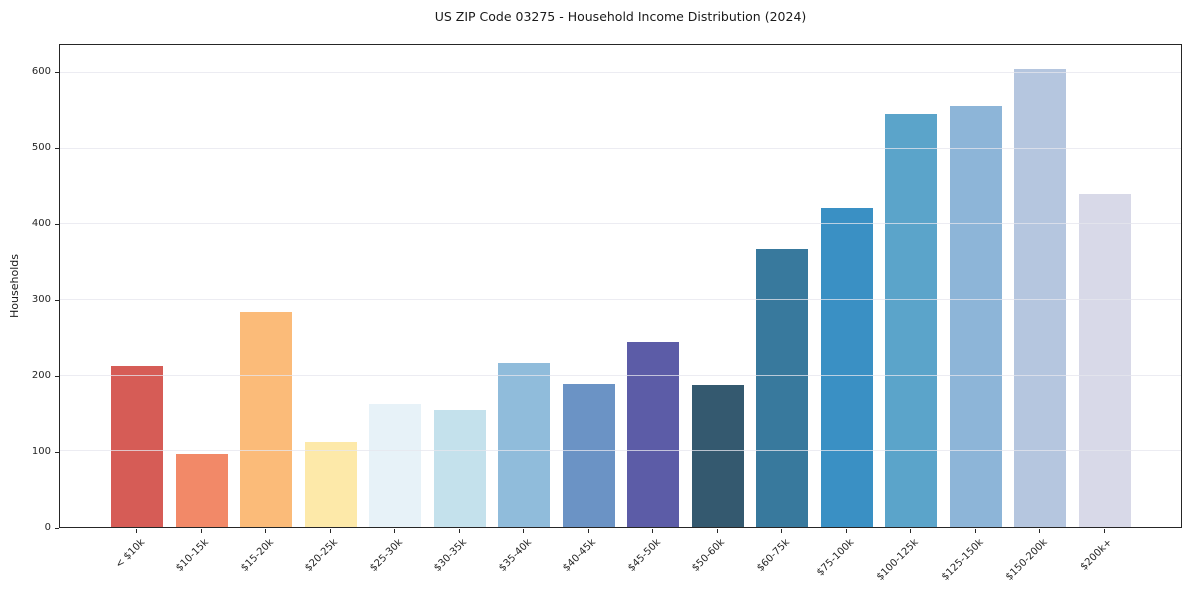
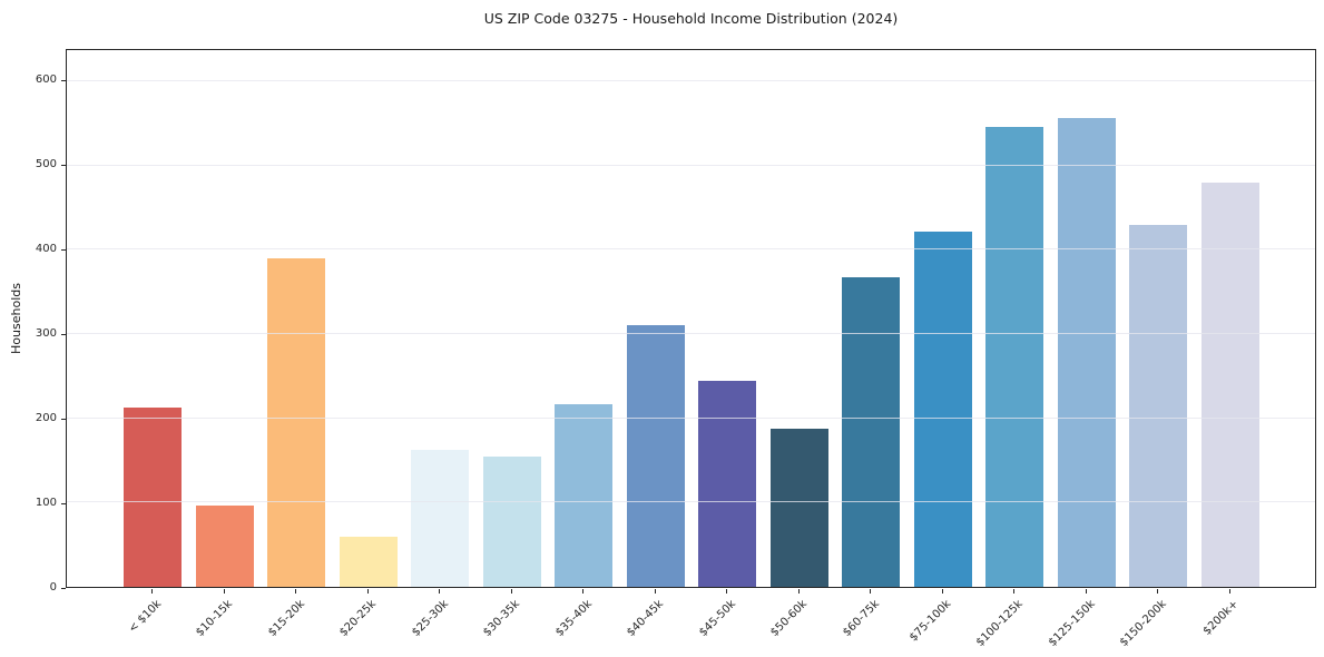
$15-20k: 280 -> 390
$20-25k: 110 -> 60
$40-45k: 190 -> 310
$150-200k: 600 -> 430
$200k+: 440 -> 480
